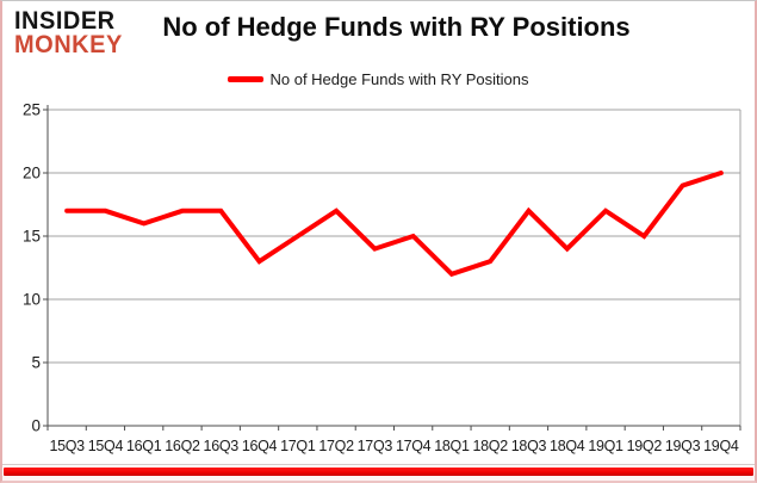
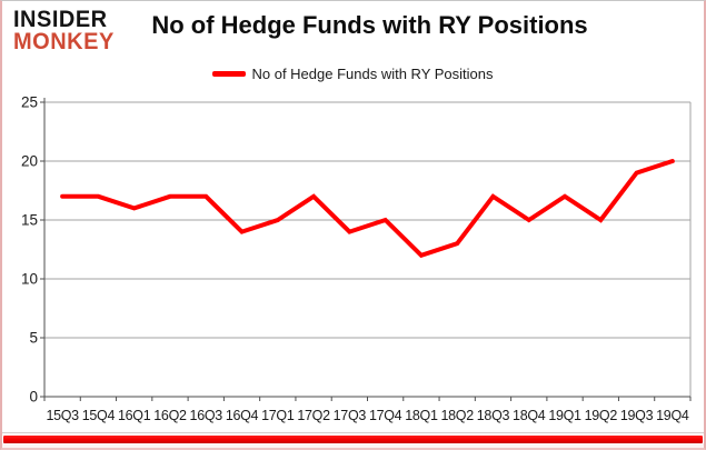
16Q4: 13 -> 14
18Q4: 14 -> 15
